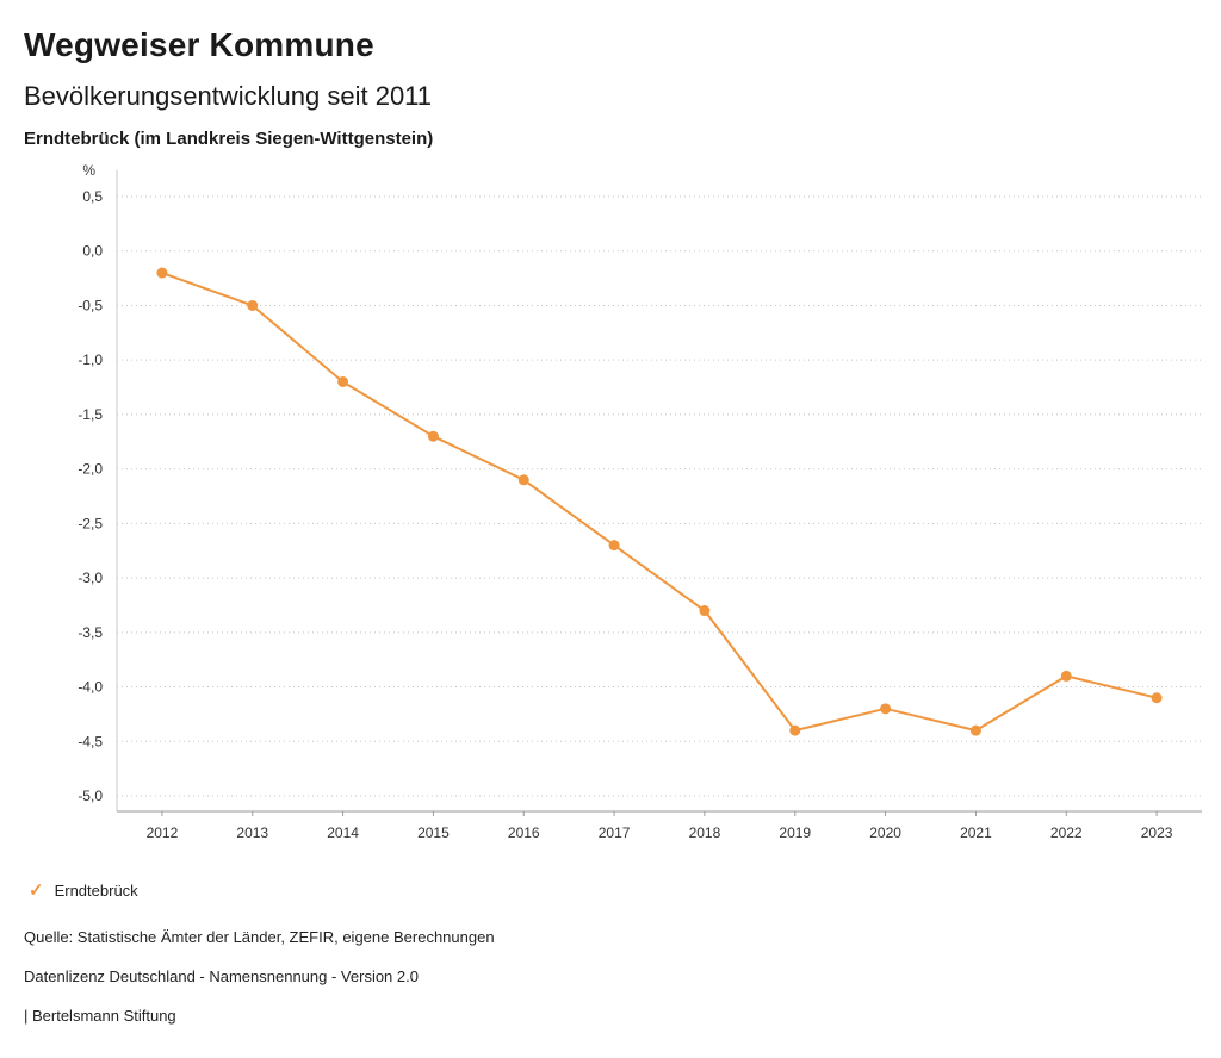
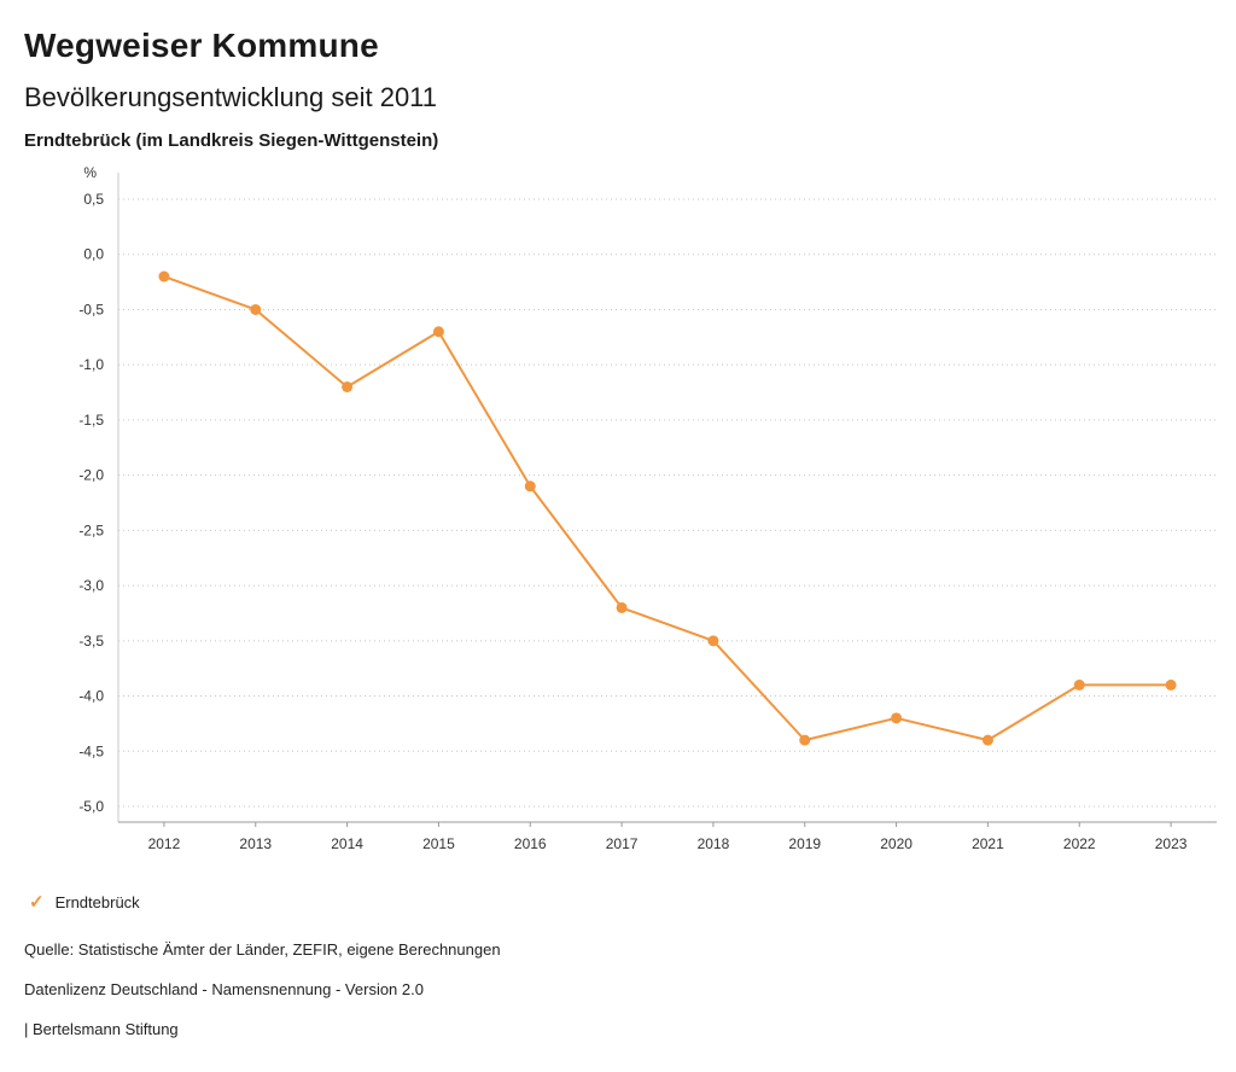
2015: -1,7 -> -0,7
2017: -2,7 -> -3,2
2018: -3,3 -> -3,5
2023: -4,1 -> -3,9
